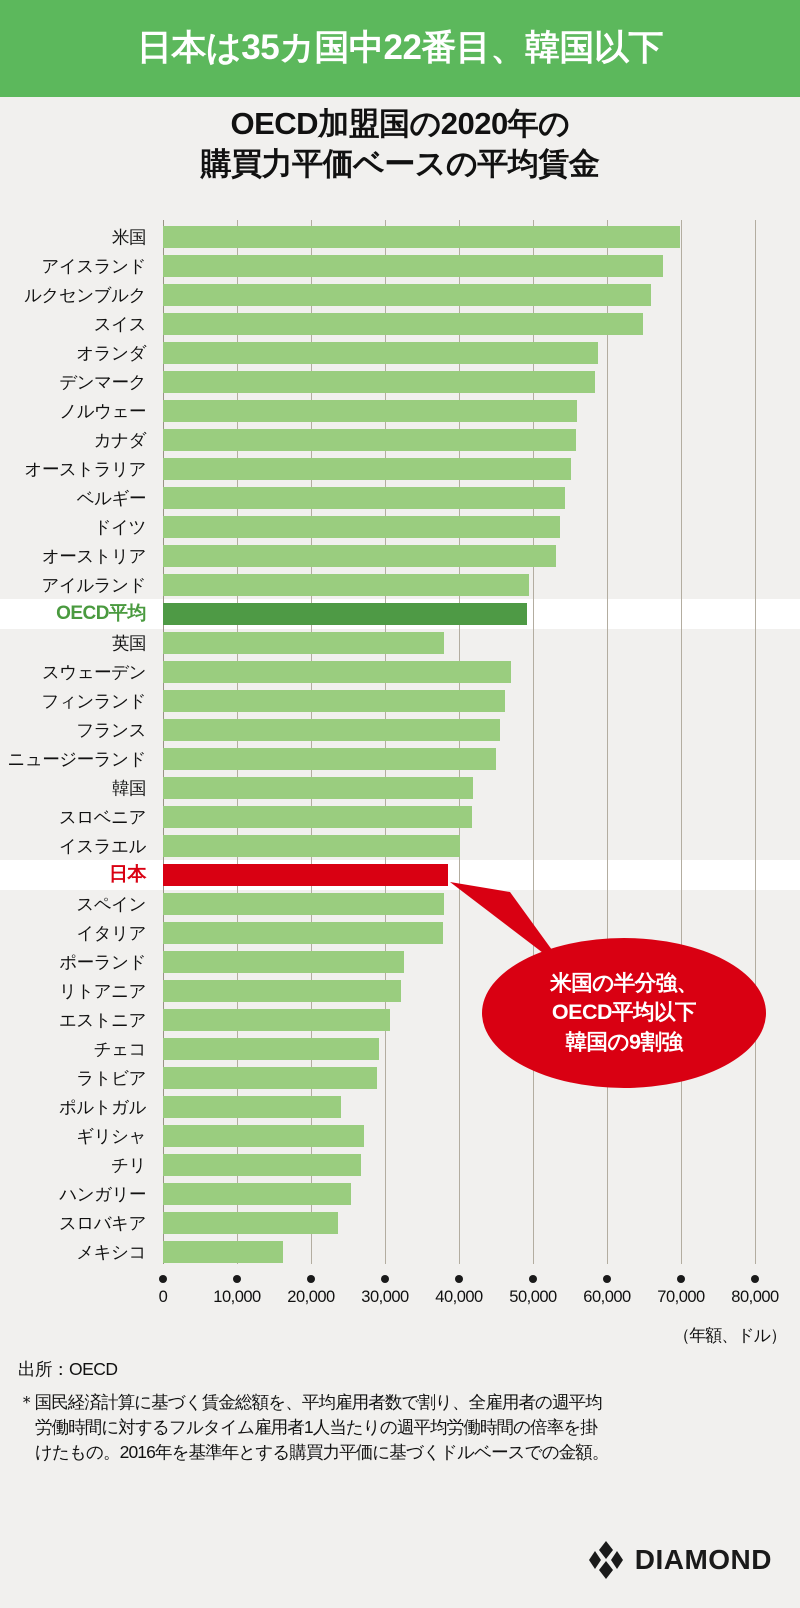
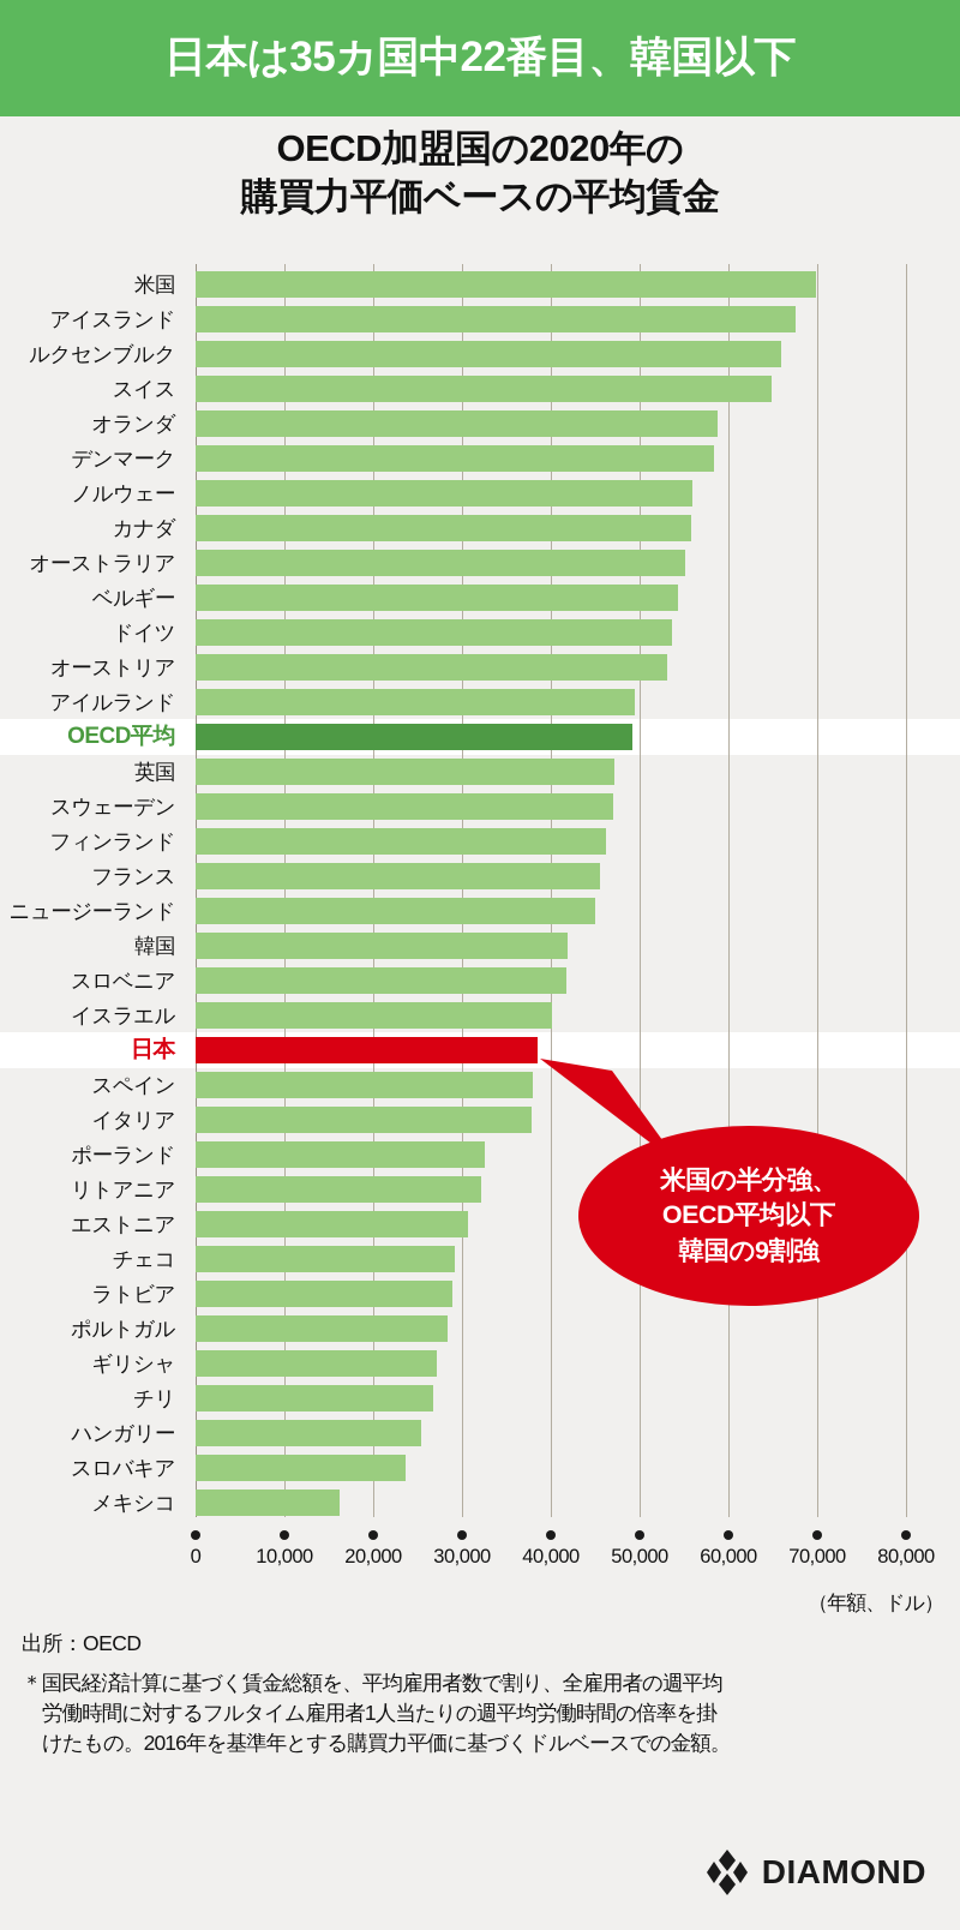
英国: 38000 -> 47000
ポルトガル: 24000 -> 28000
